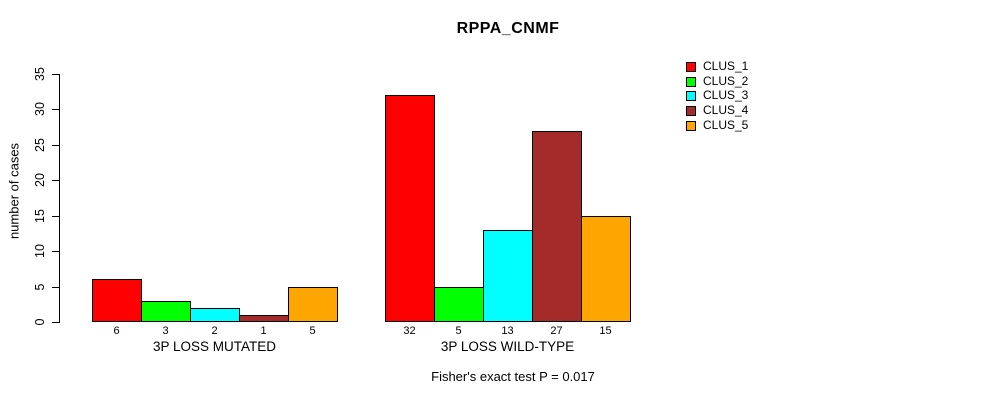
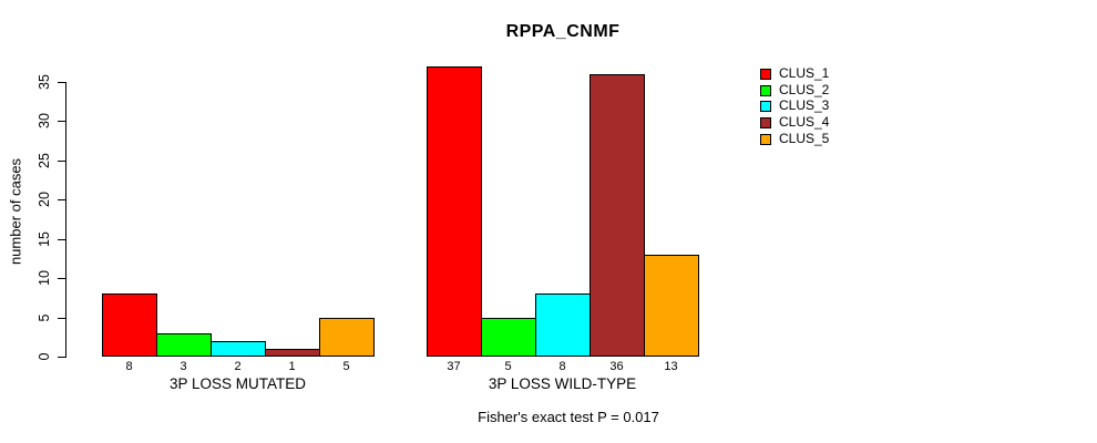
CLUS_1/3P LOSS MUTATED: 6 -> 8
CLUS_1/3P LOSS WILD-TYPE: 32 -> 37
CLUS_3/3P LOSS WILD-TYPE: 13 -> 8
CLUS_4/3P LOSS WILD-TYPE: 27 -> 36
CLUS_5/3P LOSS WILD-TYPE: 15 -> 13
